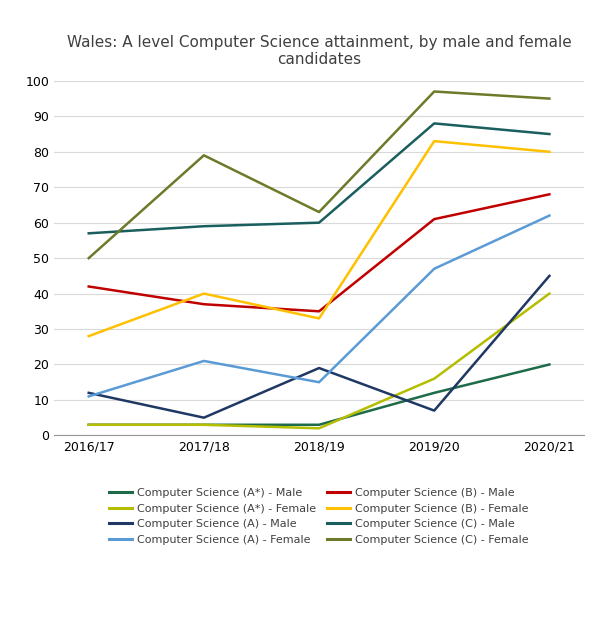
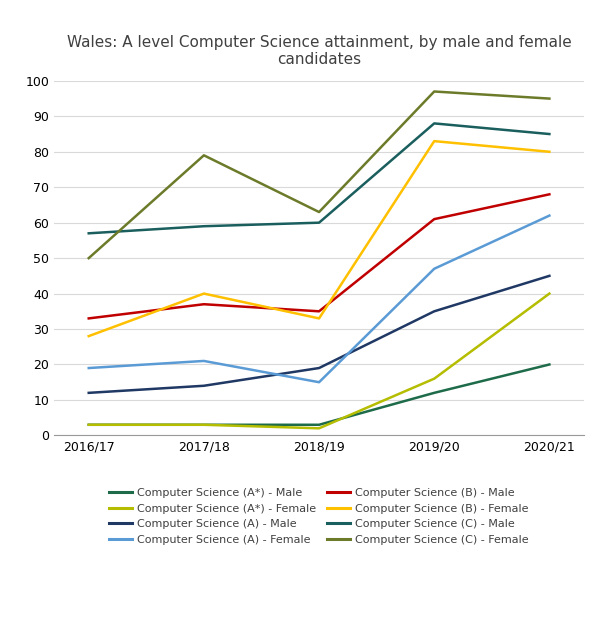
Computer Science (A) - Female/2016/17: 11 -> 19
Computer Science (B) - Male/2016/17: 42 -> 33
Computer Science (A) - Male/2017/18: 5 -> 14
Computer Science (A) - Male/2019/20: 7 -> 35
